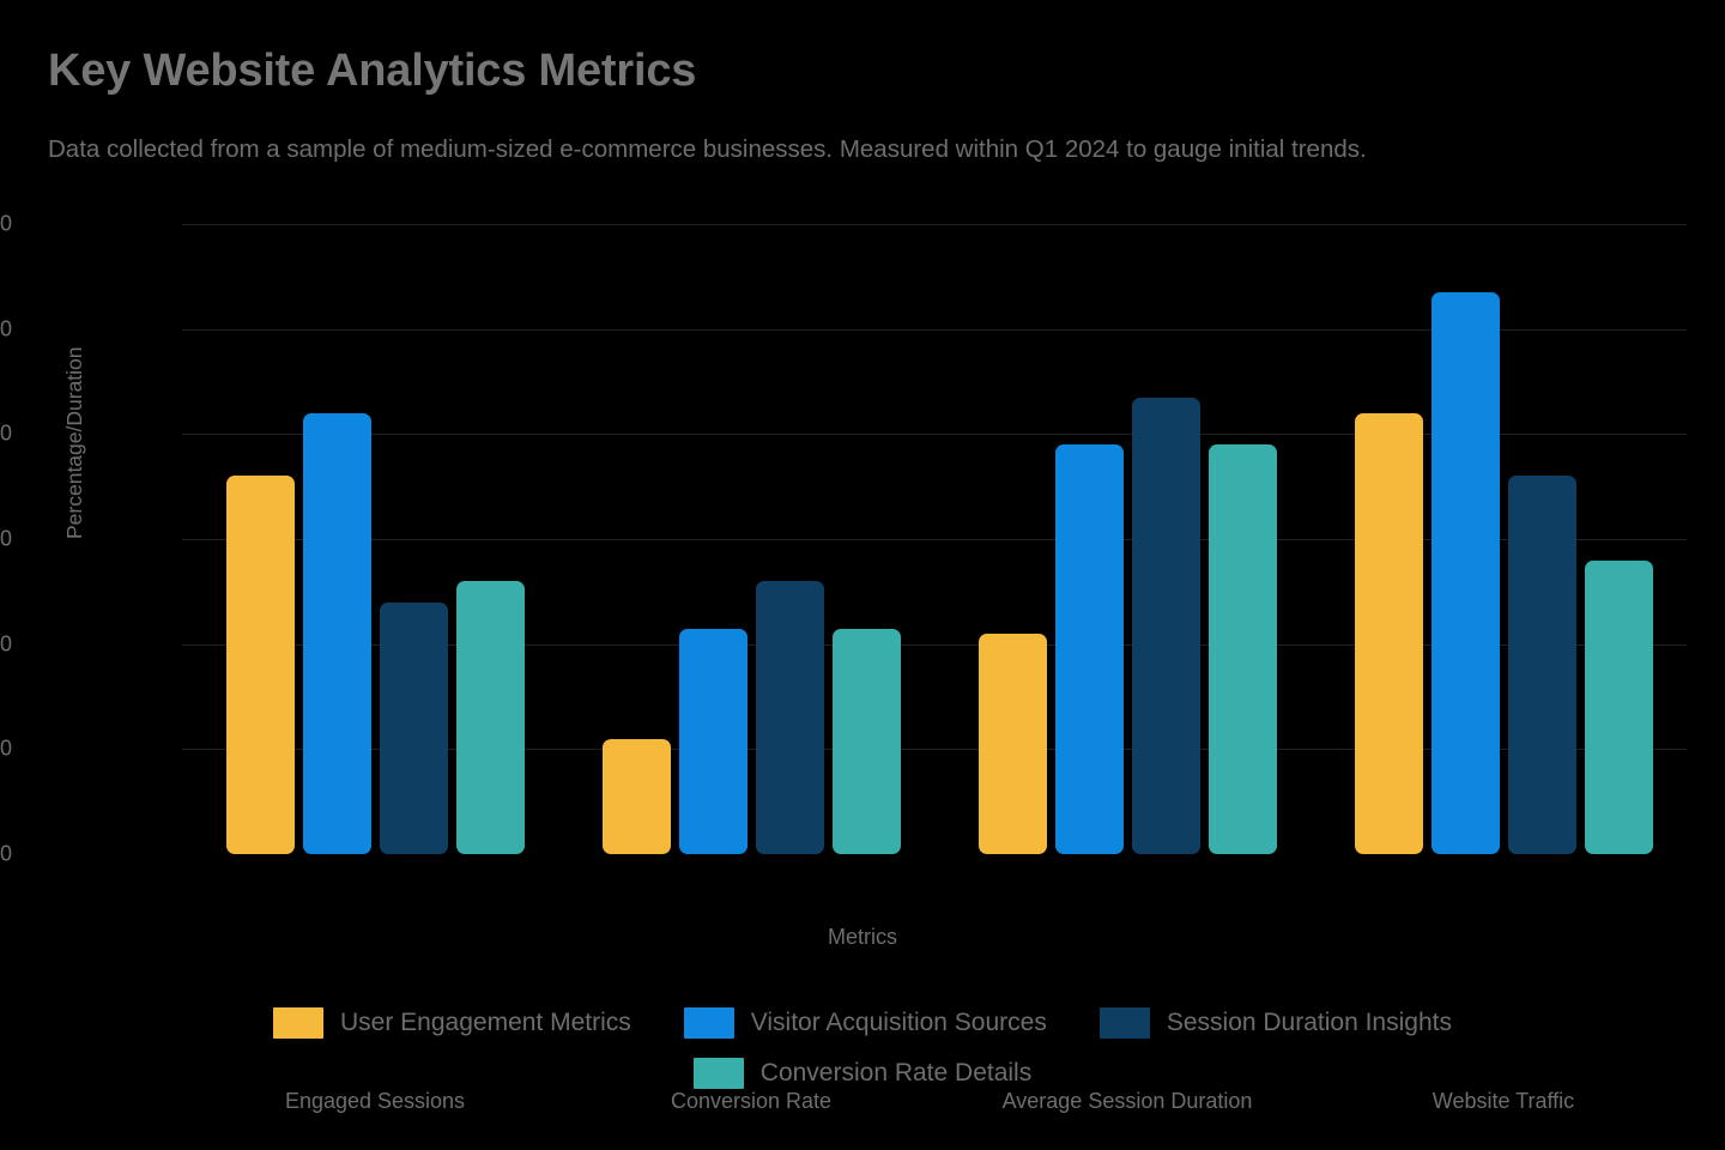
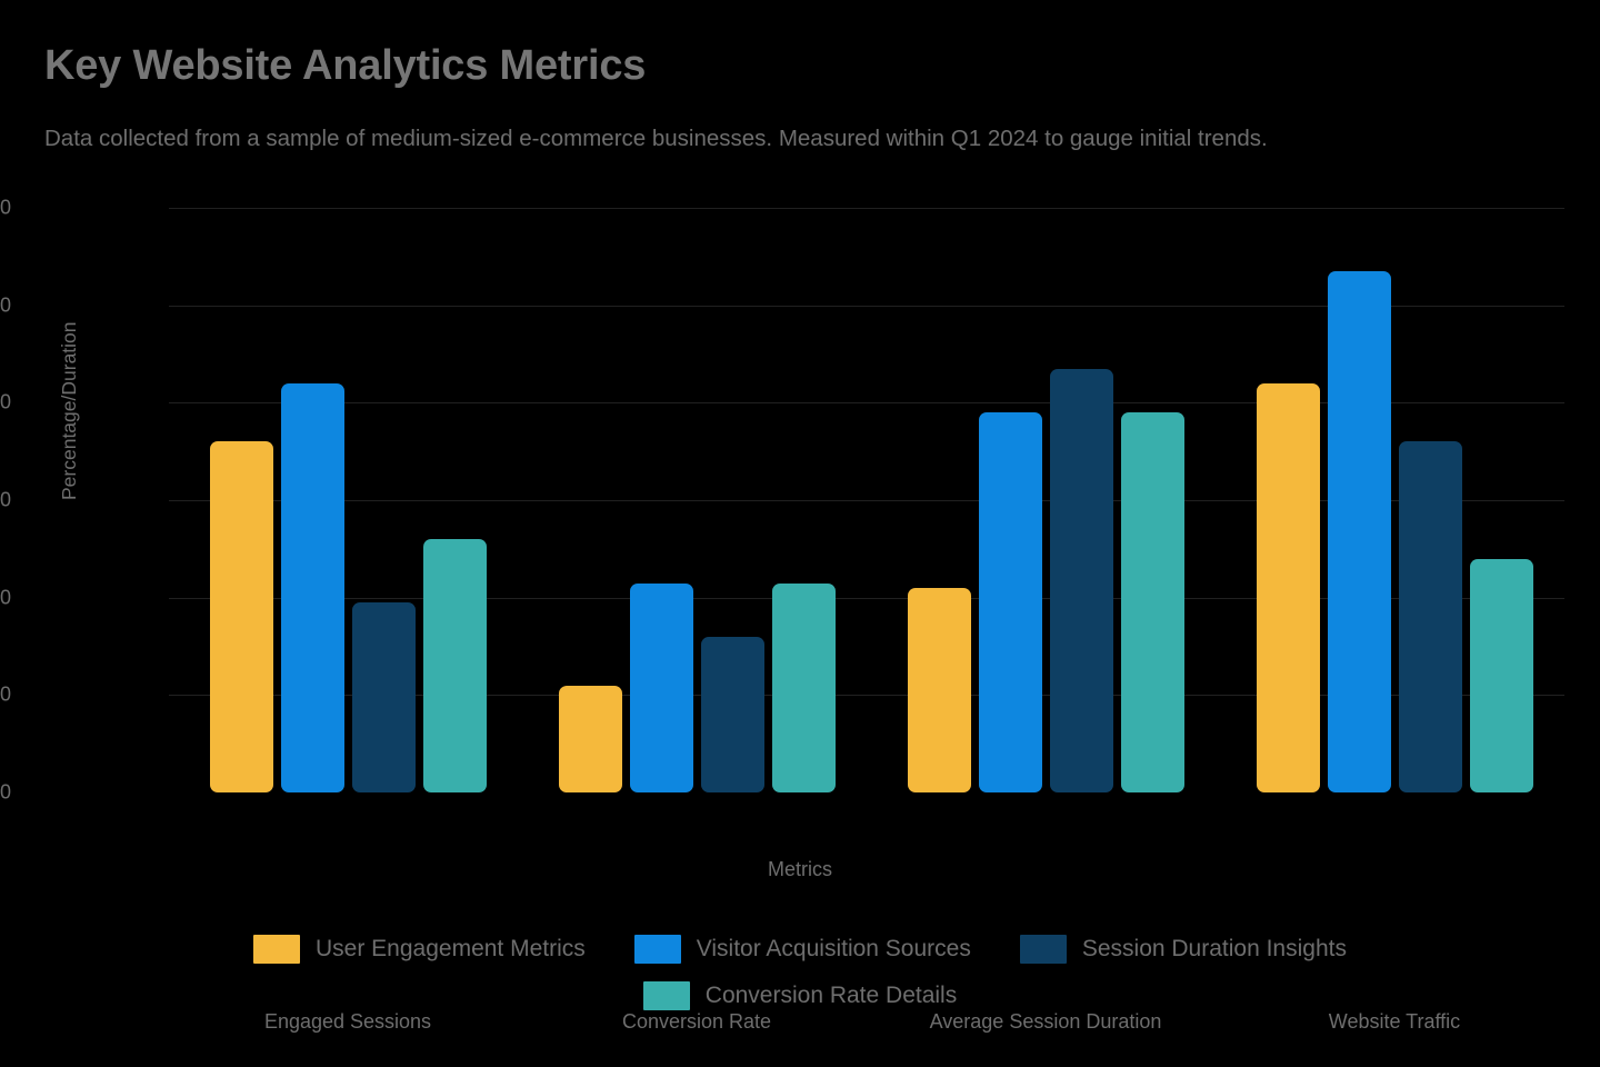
Session Duration Insights/Engaged Sessions: 48 -> 39
Session Duration Insights/Conversion Rate: 52 -> 32
Conversion Rate Details/Website Traffic: 56 -> 48
